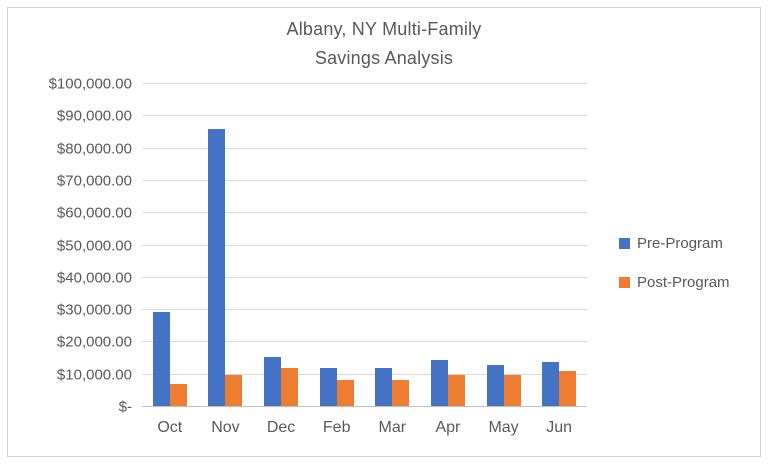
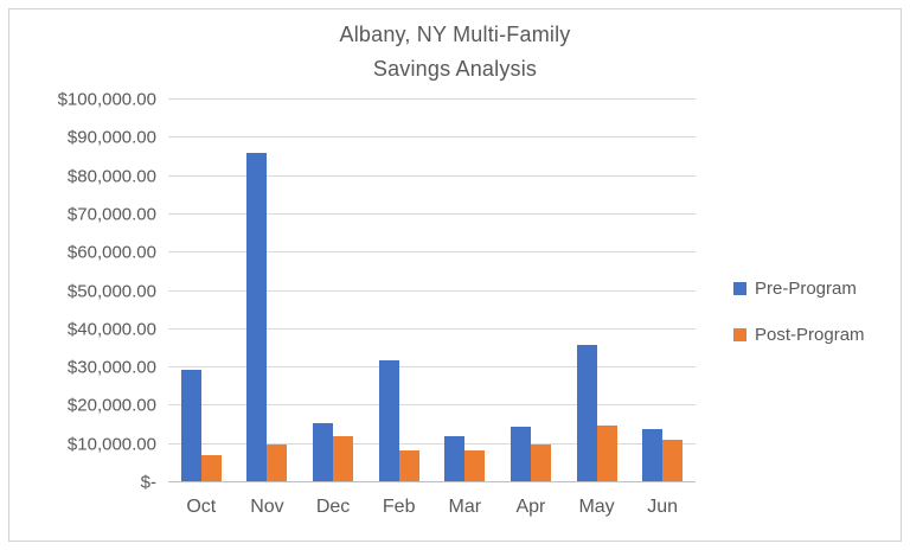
Pre-Program/Feb: $12000 -> $32000
Pre-Program/May: $13000 -> $36000
Post-Program/May: $10000 -> $15000
